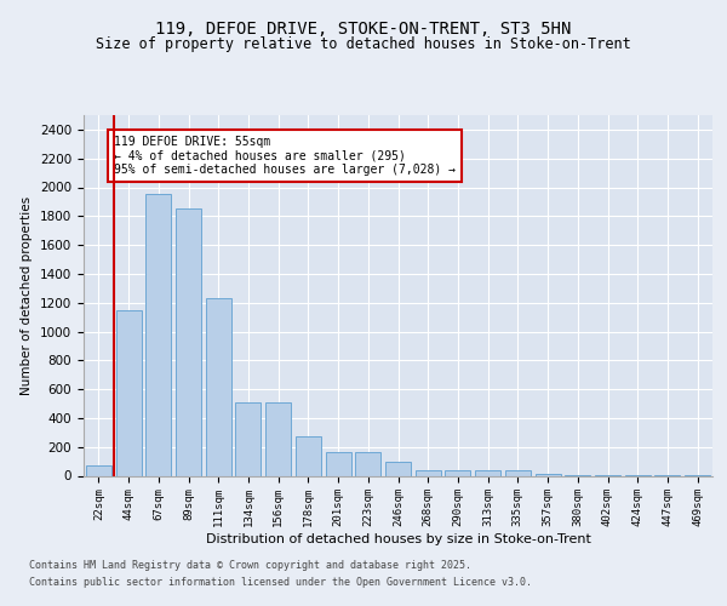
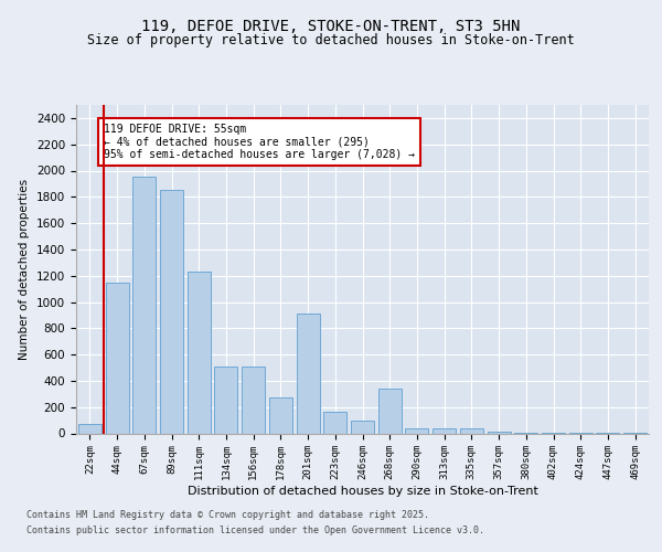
201sqm: 160 -> 910
268sqm: 40 -> 340
